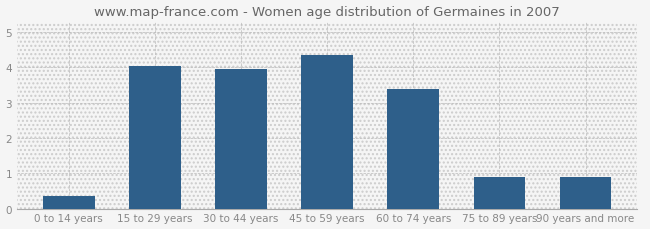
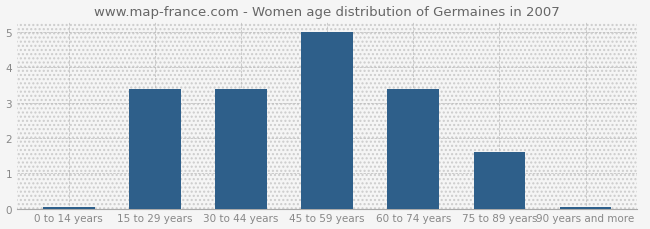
0 to 14 years: 0.35 -> 0.05
15 to 29 years: 4.05 -> 3.40
30 to 44 years: 3.95 -> 3.40
45 to 59 years: 4.35 -> 5.00
75 to 89 years: 0.90 -> 1.60
90 years and more: 0.90 -> 0.05
